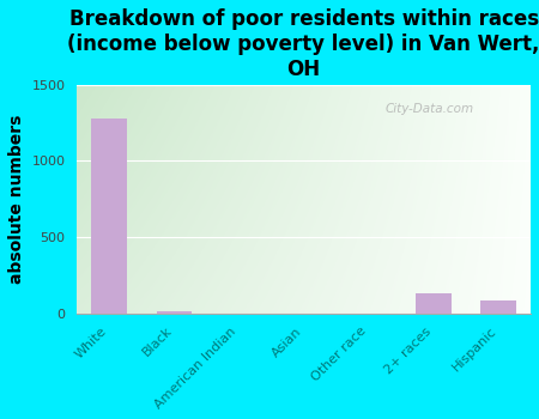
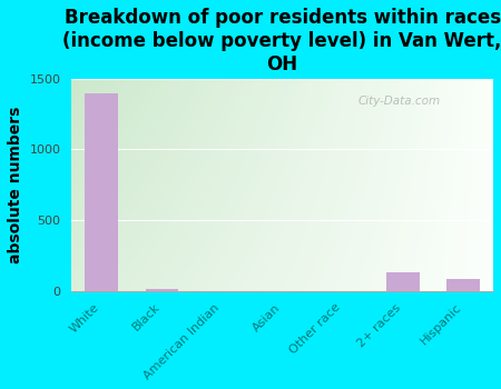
White: 1280 -> 1400
